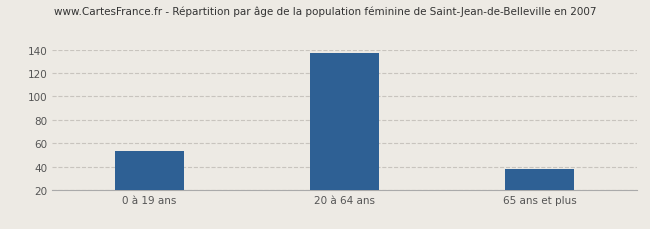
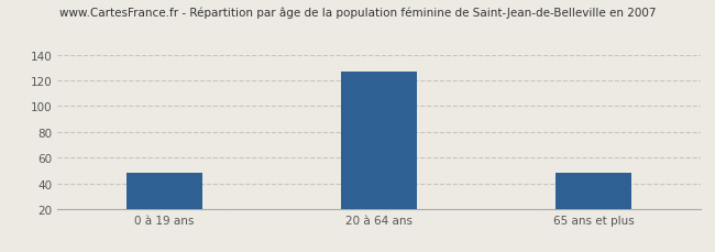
0 à 19 ans: 53 -> 48
20 à 64 ans: 137 -> 127
65 ans et plus: 38 -> 48
